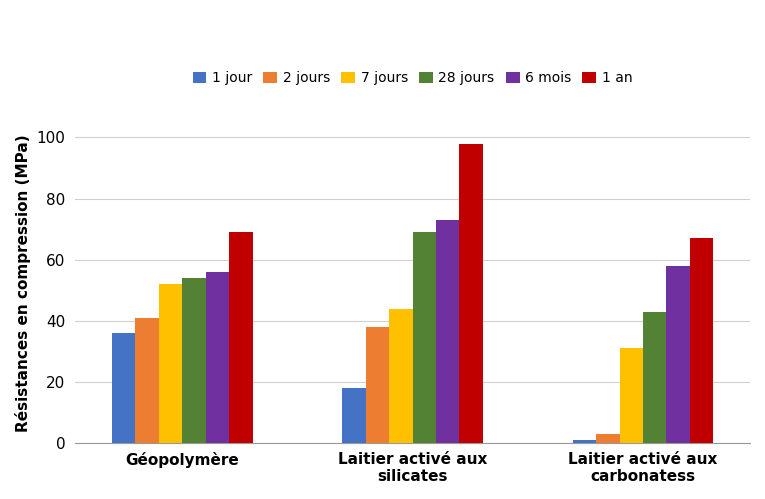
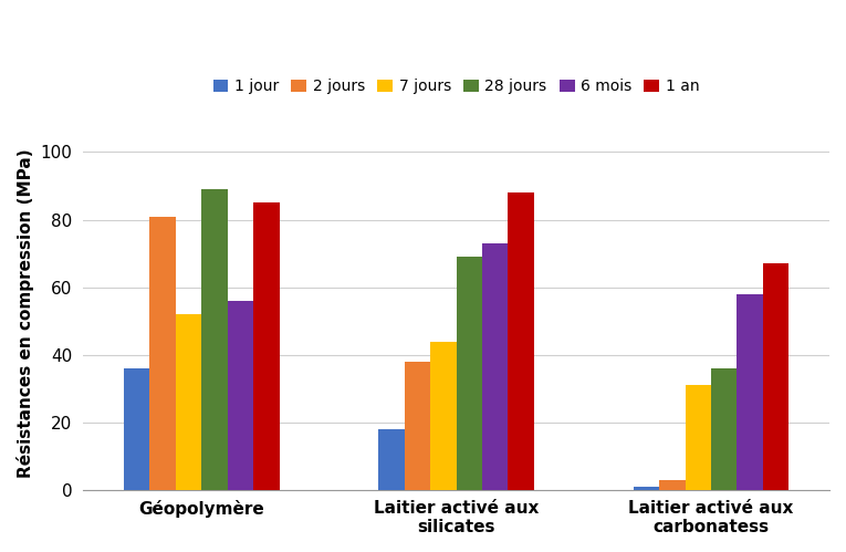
2 jours/Géopolymère: 41 -> 81
28 jours/Géopolymère: 54 -> 89
1 an/Géopolymère: 69 -> 85
1 an/Laitier activé aux silicates: 98 -> 88
28 jours/Laitier activé aux carbonatess: 43 -> 36
